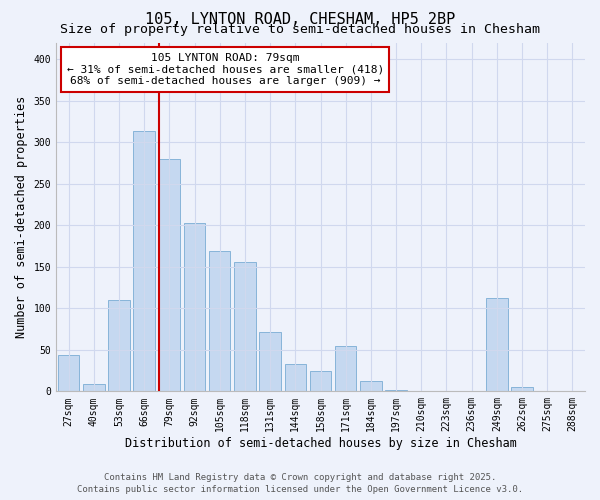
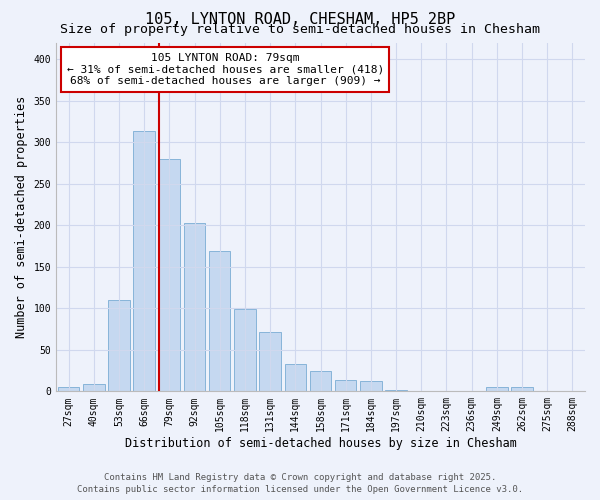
27sqm: 44 -> 5
118sqm: 156 -> 99
171sqm: 54 -> 14
249sqm: 112 -> 5
